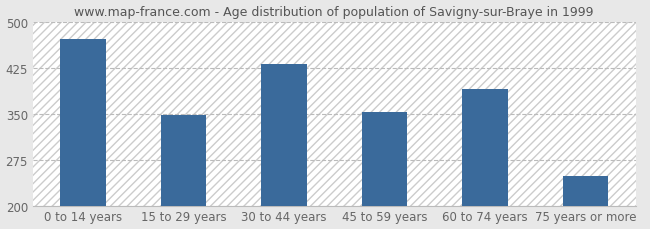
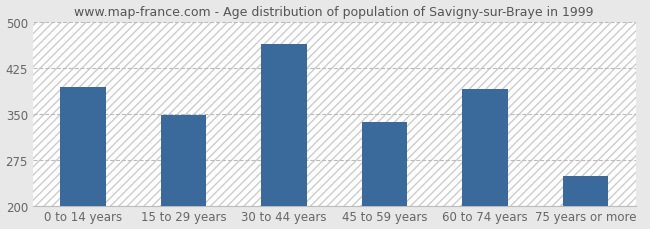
0 to 14 years: 472 -> 393
30 to 44 years: 430 -> 463
45 to 59 years: 352 -> 337
